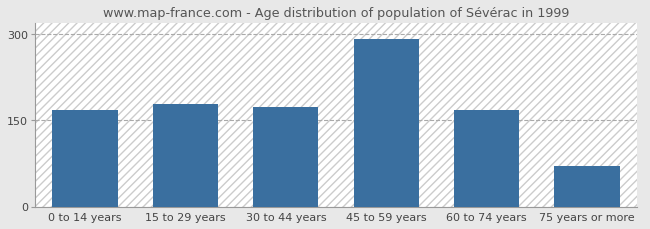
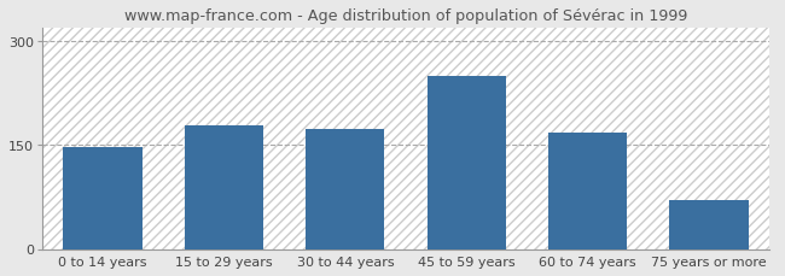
0 to 14 years: 168 -> 148
45 to 59 years: 292 -> 250
